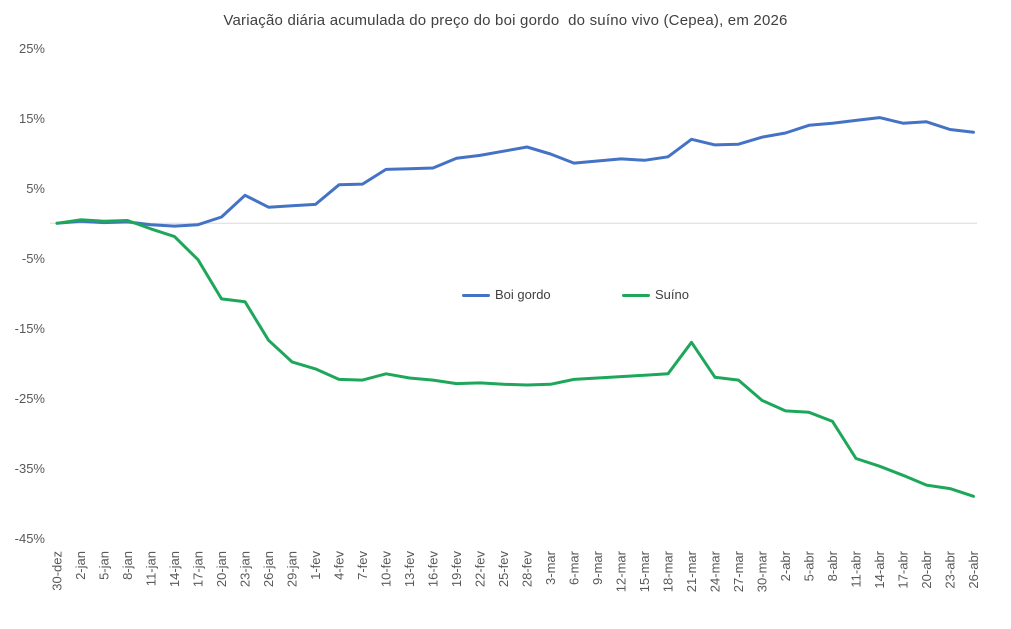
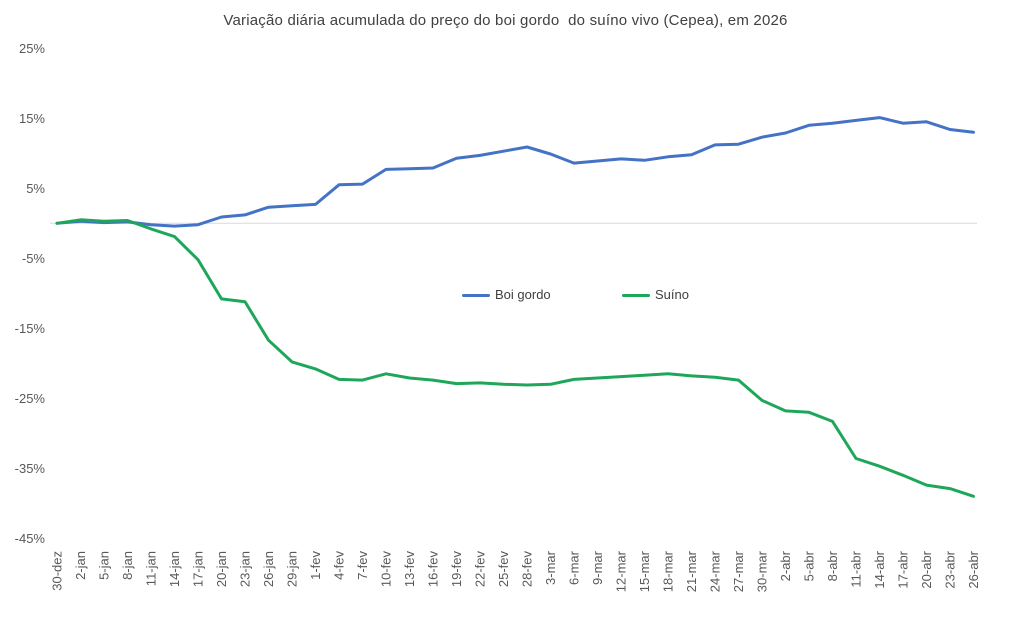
Boi gordo/23-jan: 4% -> 1%
Boi gordo/21-mar: 12% -> 10%
Suíno/21-mar: -17% -> -22%
